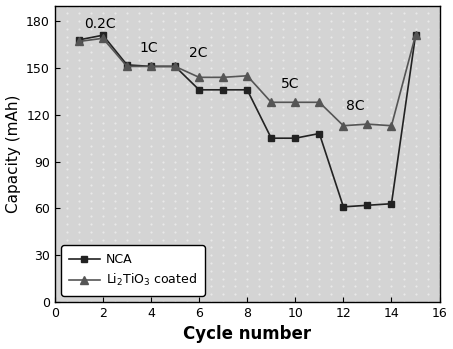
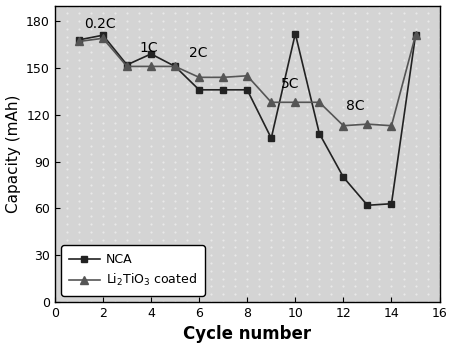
NCA/4: 151 -> 159
NCA/10: 105 -> 172
NCA/12: 61 -> 80
